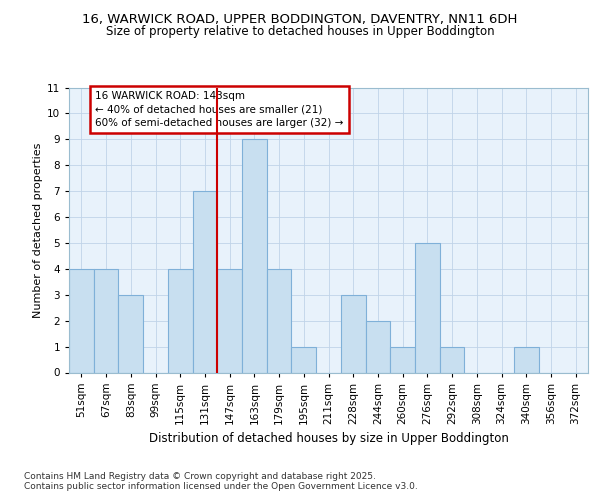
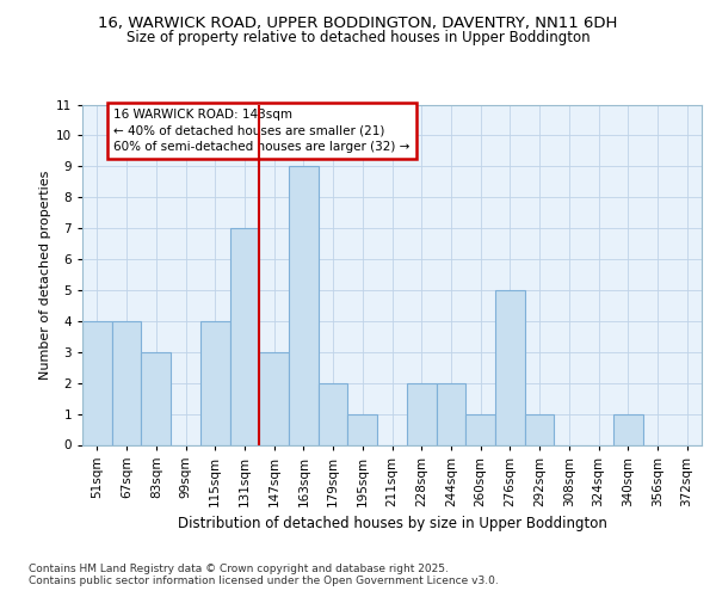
147sqm: 4 -> 3
179sqm: 4 -> 2
228sqm: 3 -> 2
